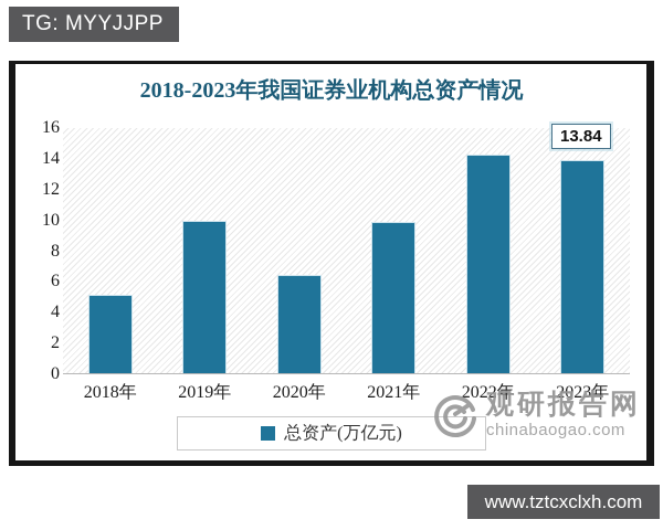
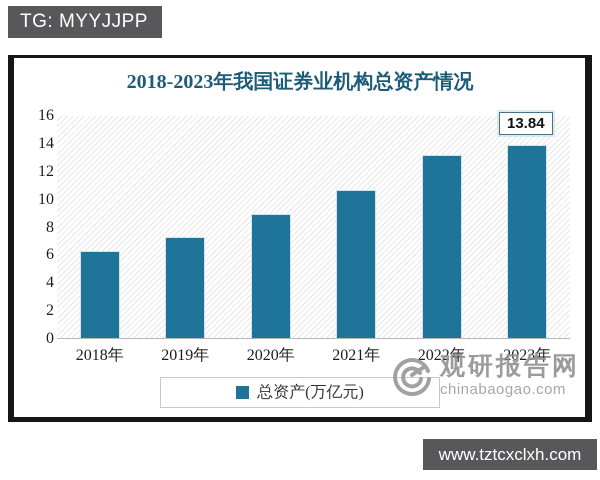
2018年: 5.1 -> 6.3
2019年: 9.9 -> 7.3
2020年: 6.4 -> 8.9
2021年: 9.8 -> 10.6
2022年: 14.2 -> 13.1
